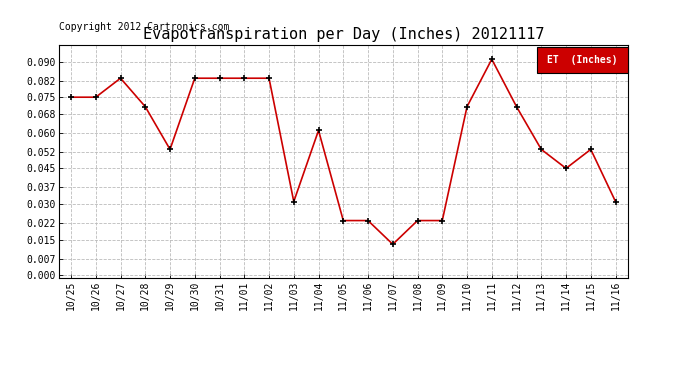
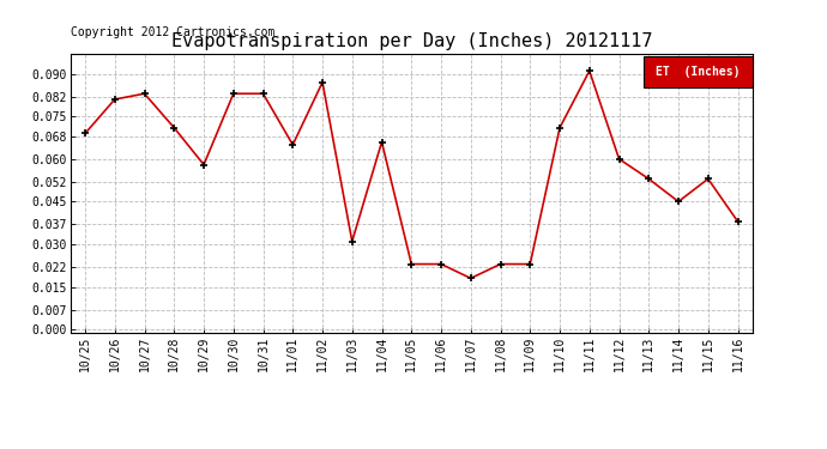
10/25: 0.075 -> 0.069
10/26: 0.075 -> 0.081
10/29: 0.053 -> 0.058
11/01: 0.083 -> 0.065
11/02: 0.083 -> 0.087
11/04: 0.061 -> 0.066
11/07: 0.013 -> 0.018
11/12: 0.071 -> 0.060
11/16: 0.031 -> 0.038
